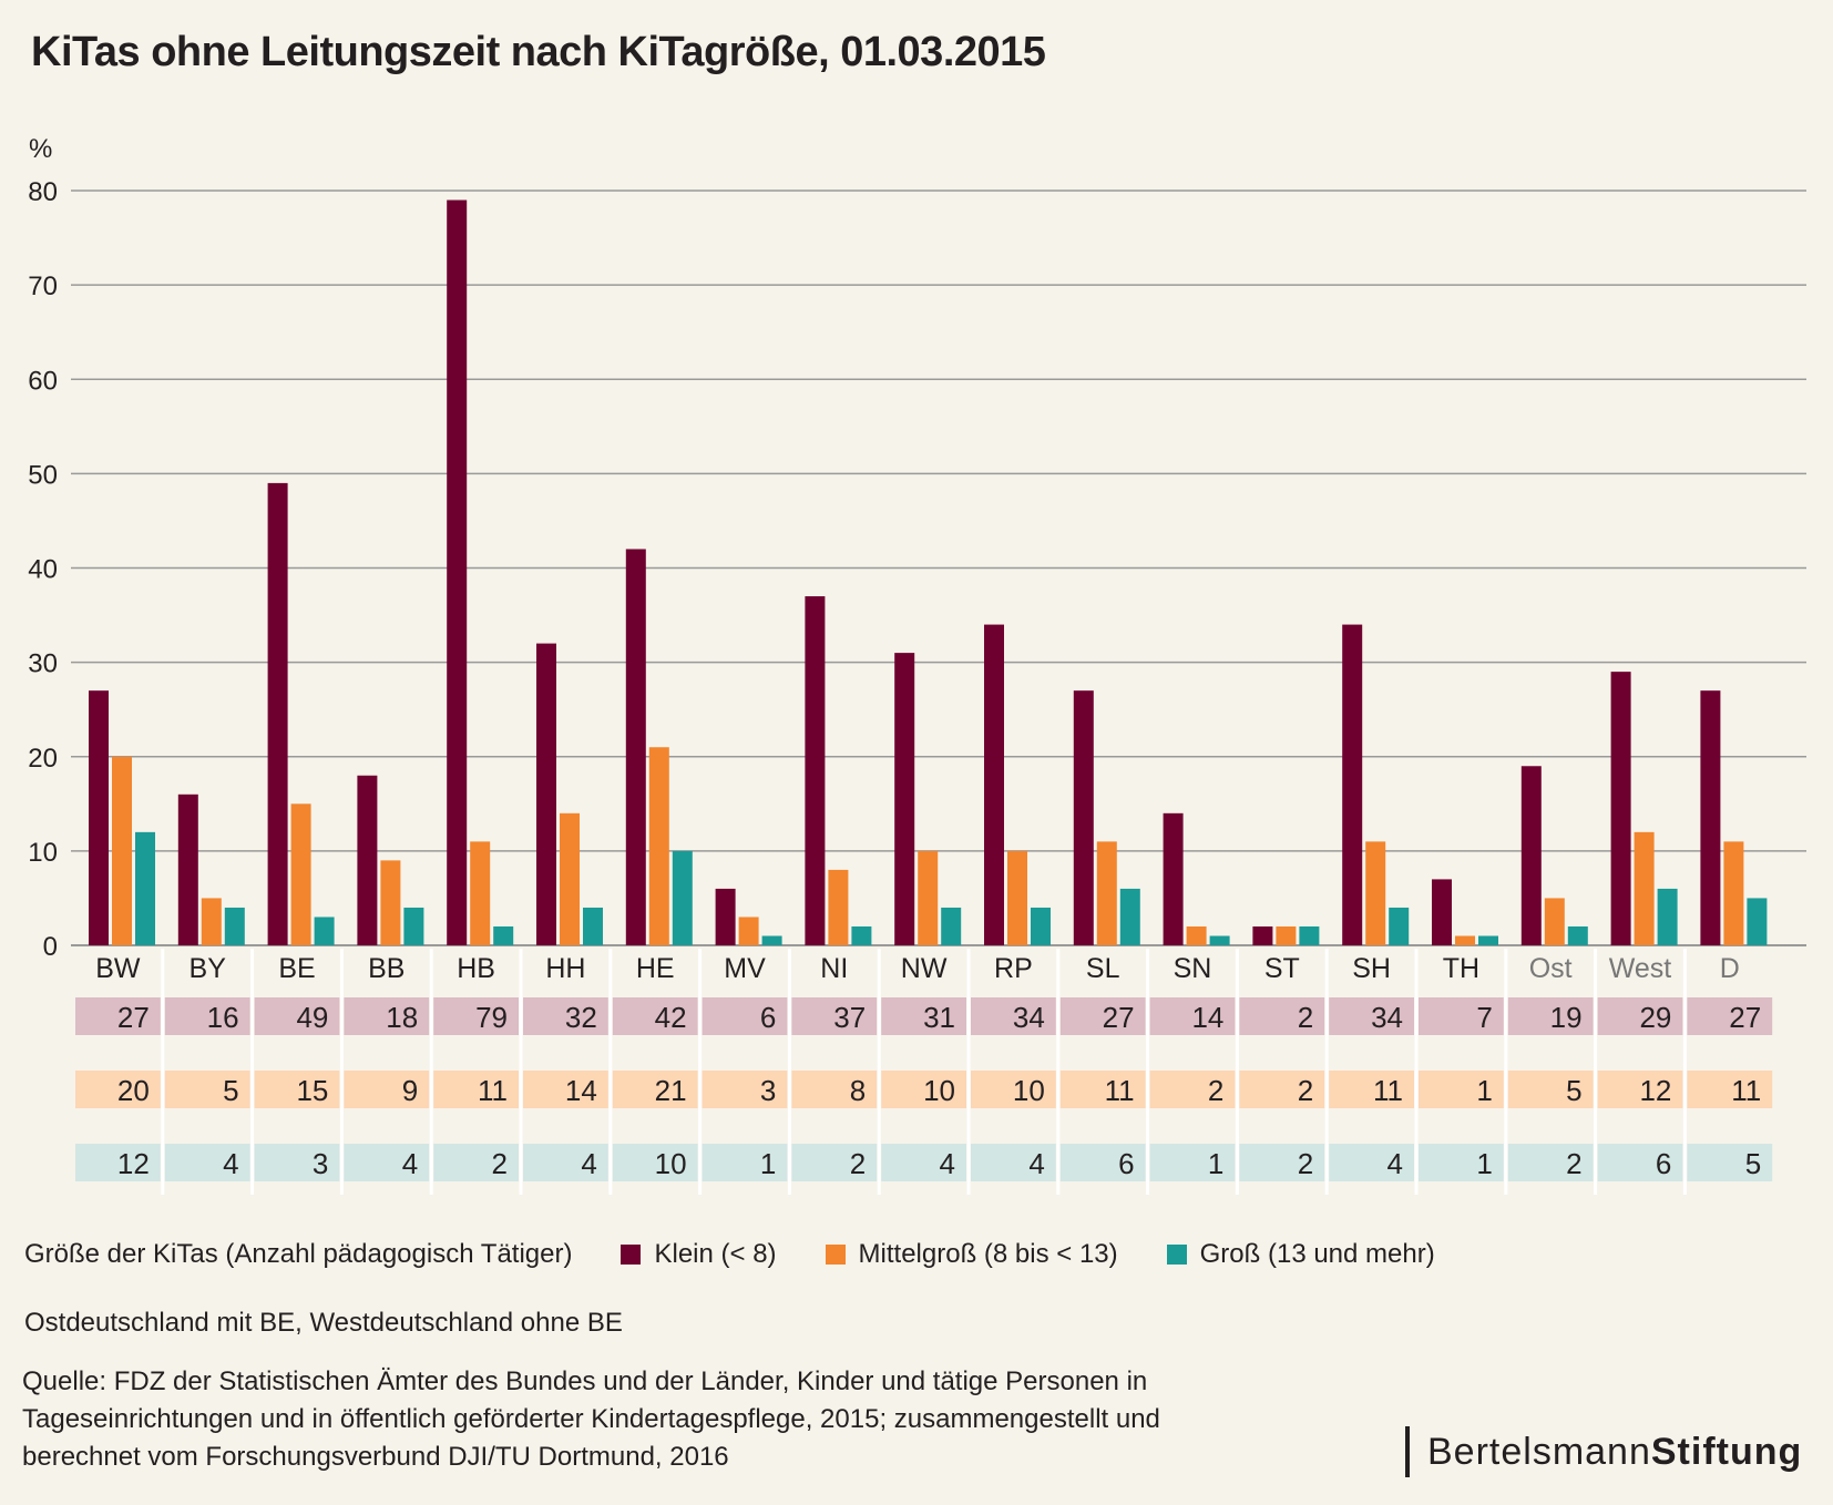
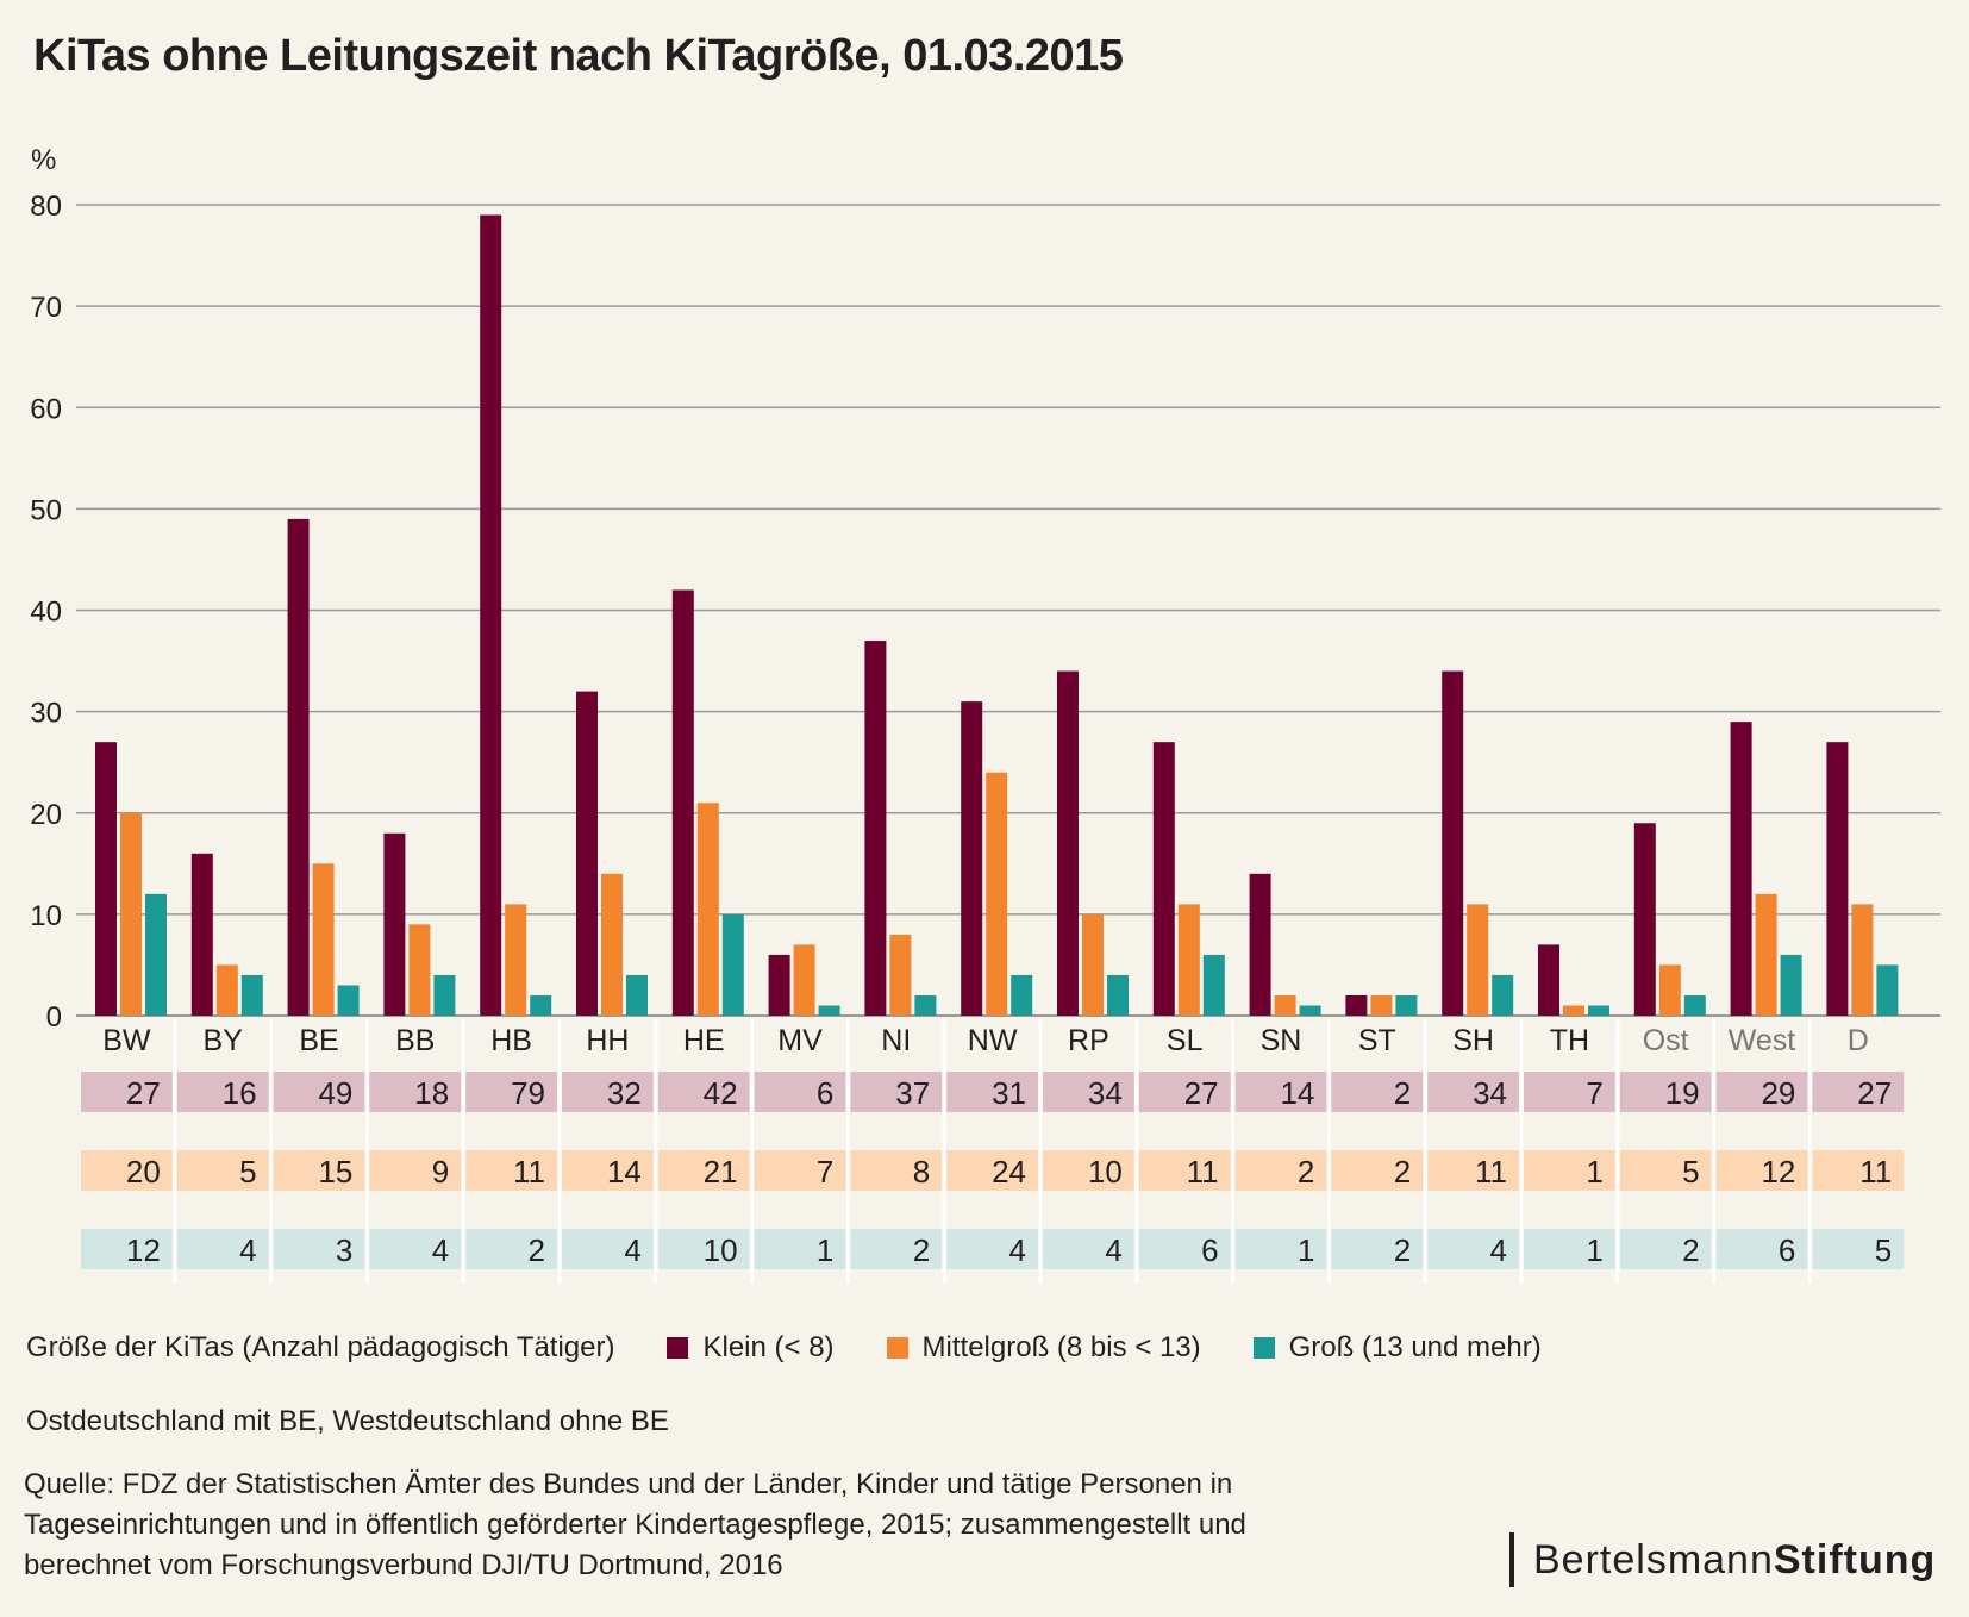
Mittelgroß (8 bis < 13)/MV: 3 -> 7
Mittelgroß (8 bis < 13)/NW: 10 -> 24
